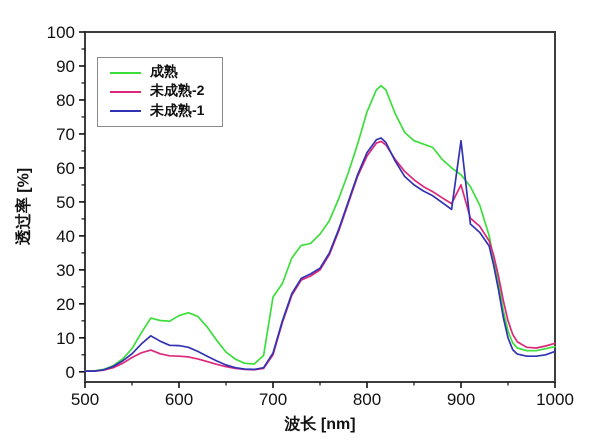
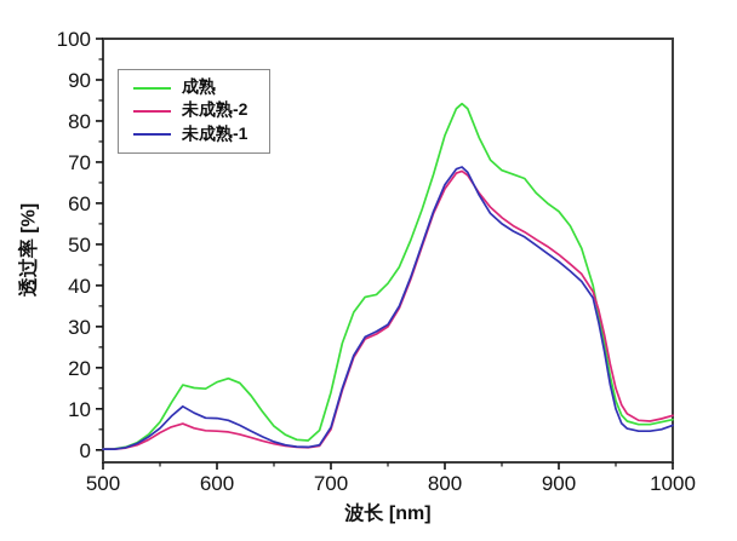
成熟/700: 22 -> 14
未成熟-2/900: 55 -> 48
未成熟-1/900: 68 -> 46
